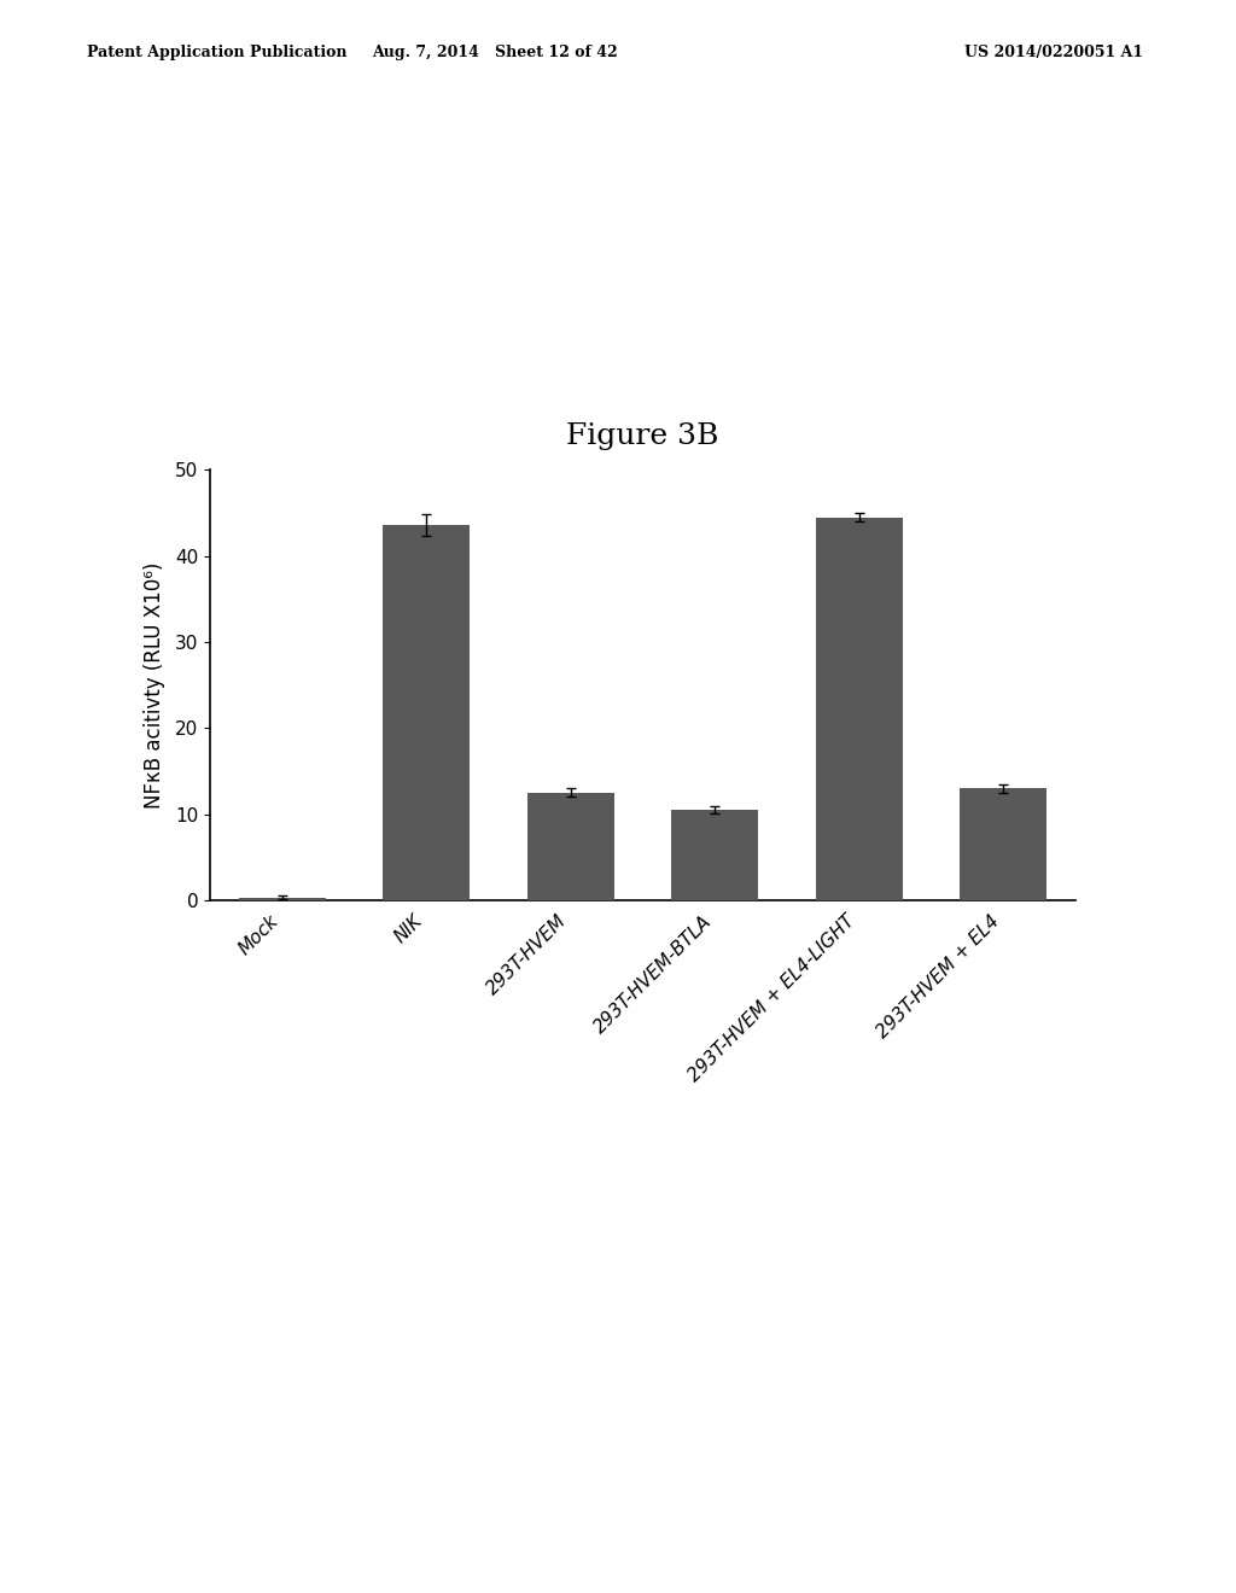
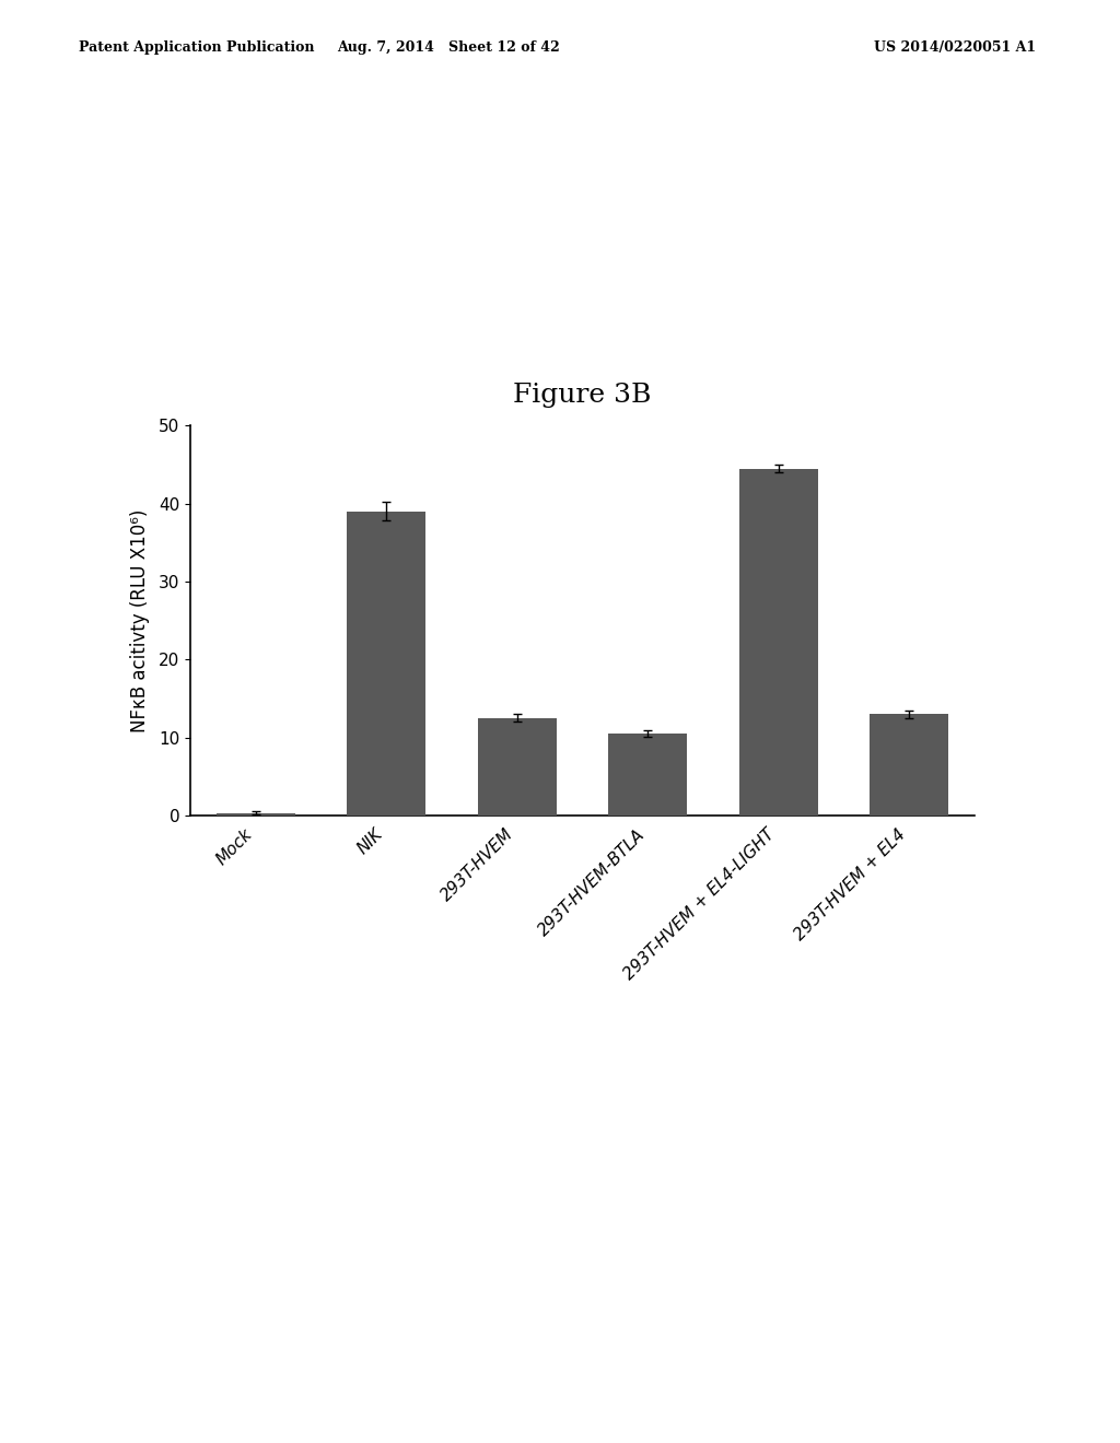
NIK: 43.6 -> 39.0
